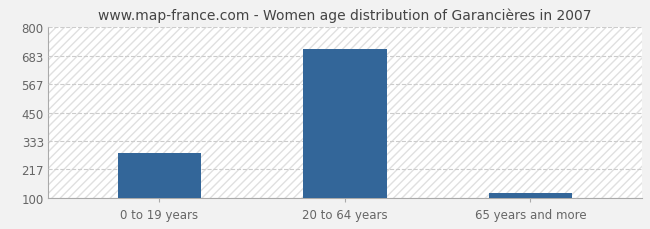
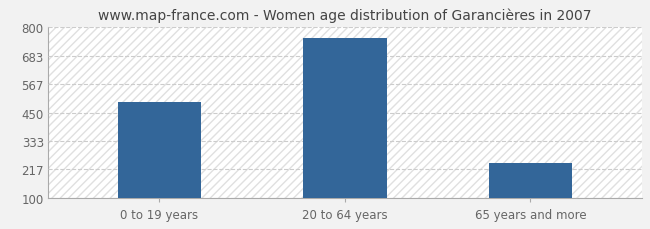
0 to 19 years: 283 -> 495
20 to 64 years: 710 -> 755
65 years and more: 120 -> 245
